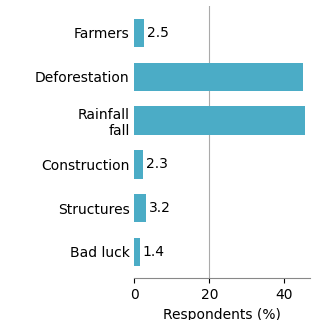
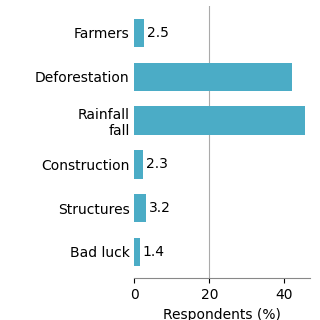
Deforestation: 45.0 -> 42.0
